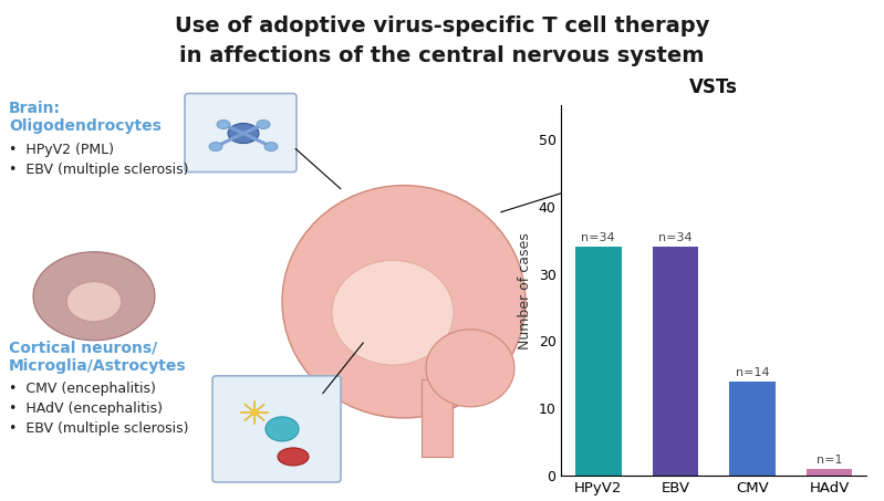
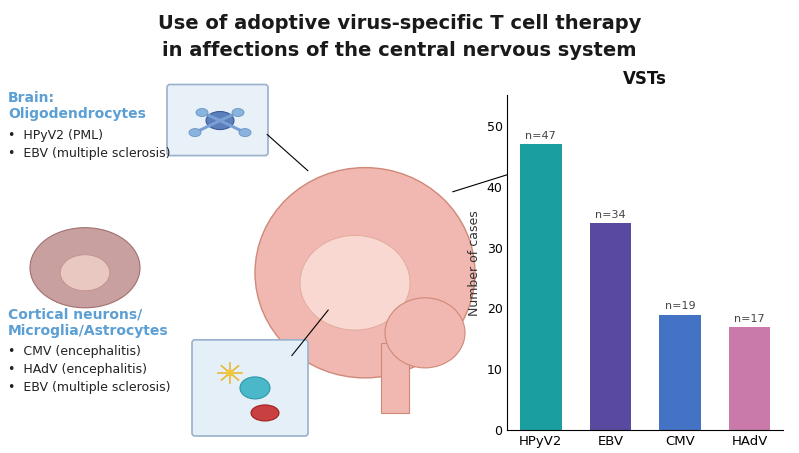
HPyV2: n=34 -> n=47
CMV: n=14 -> n=19
HAdV: n=1 -> n=17
